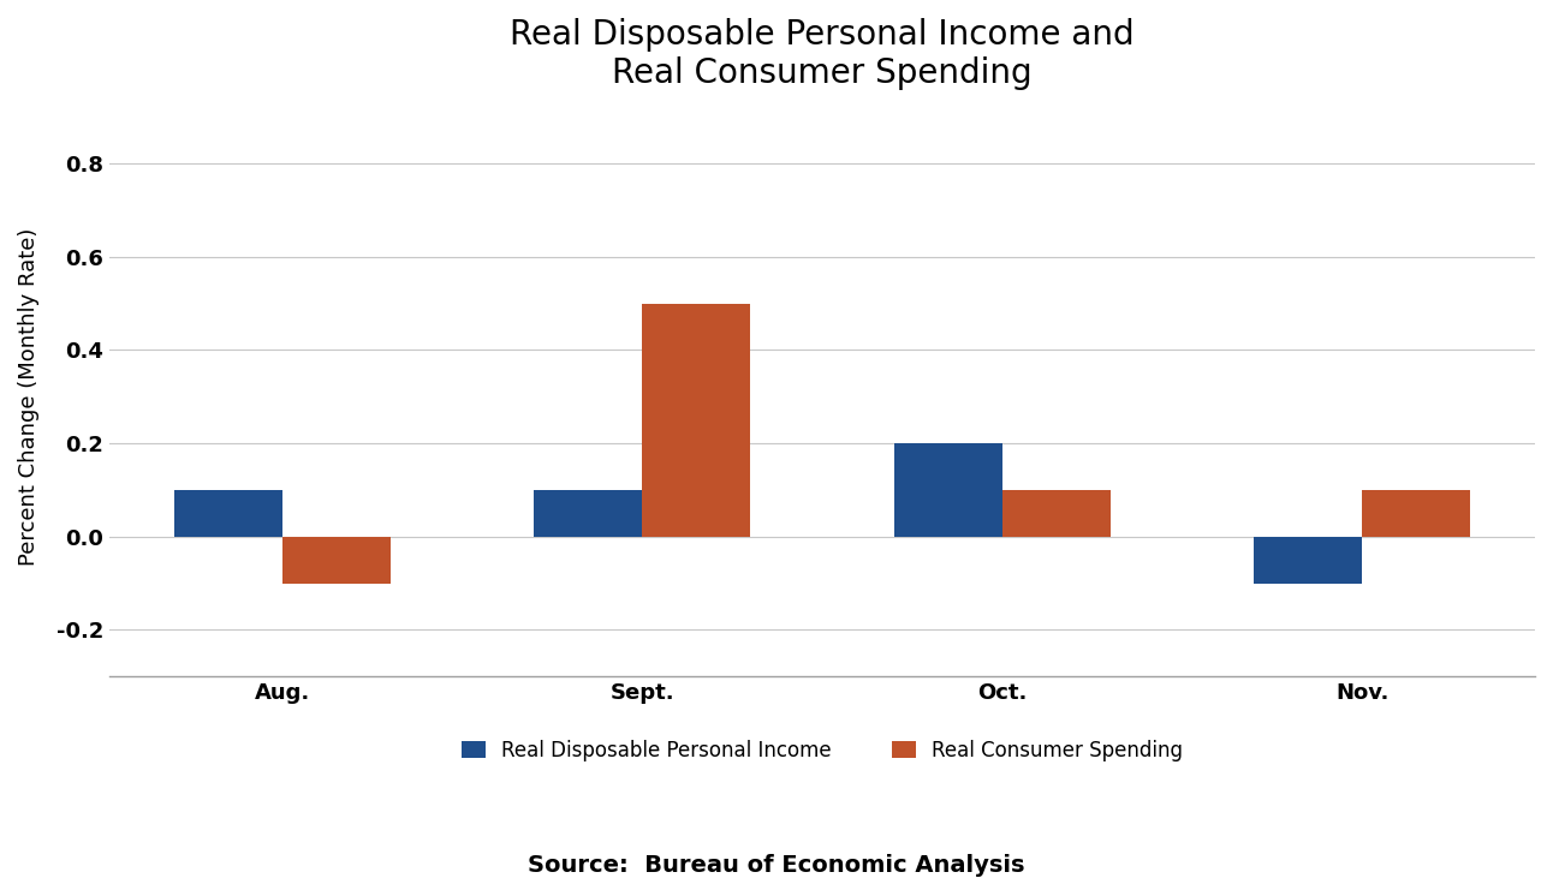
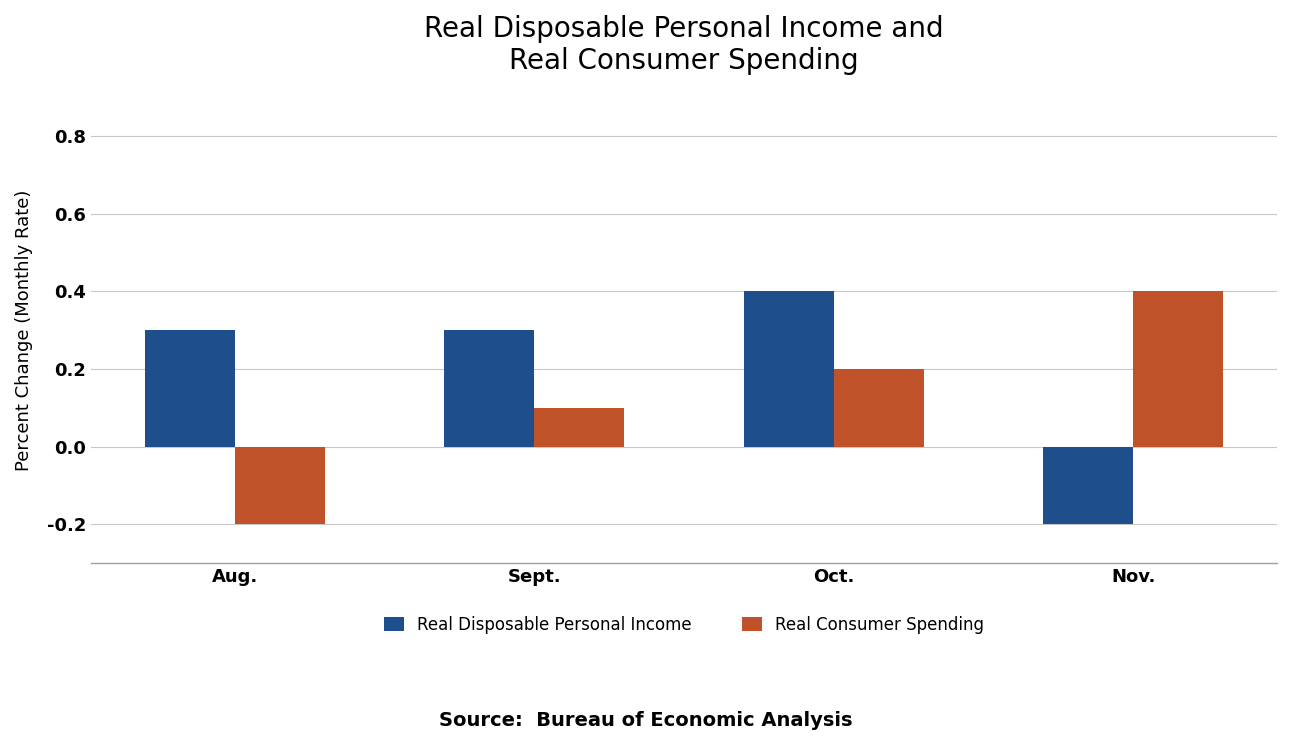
Real Disposable Personal Income/Aug.: 0.1 -> 0.3
Real Consumer Spending/Aug.: -0.1 -> -0.2
Real Disposable Personal Income/Sept.: 0.1 -> 0.3
Real Consumer Spending/Sept.: 0.5 -> 0.1
Real Disposable Personal Income/Oct.: 0.2 -> 0.4
Real Consumer Spending/Oct.: 0.1 -> 0.2
Real Disposable Personal Income/Nov.: -0.1 -> -0.2
Real Consumer Spending/Nov.: 0.1 -> 0.4
